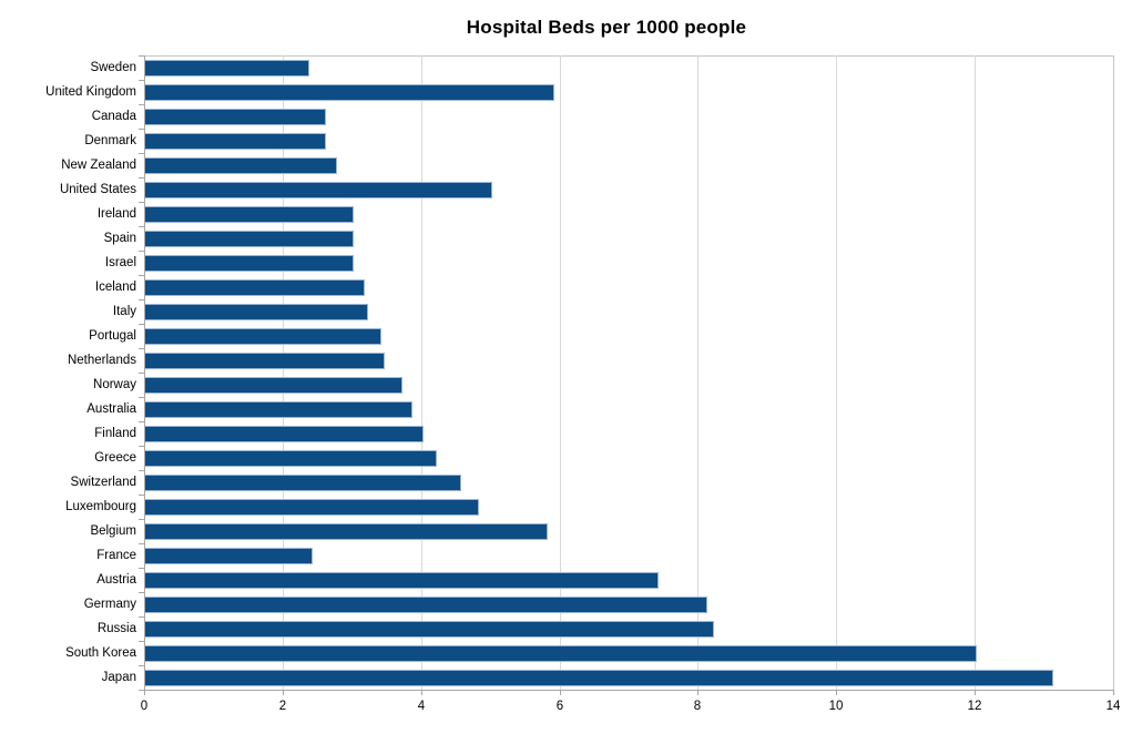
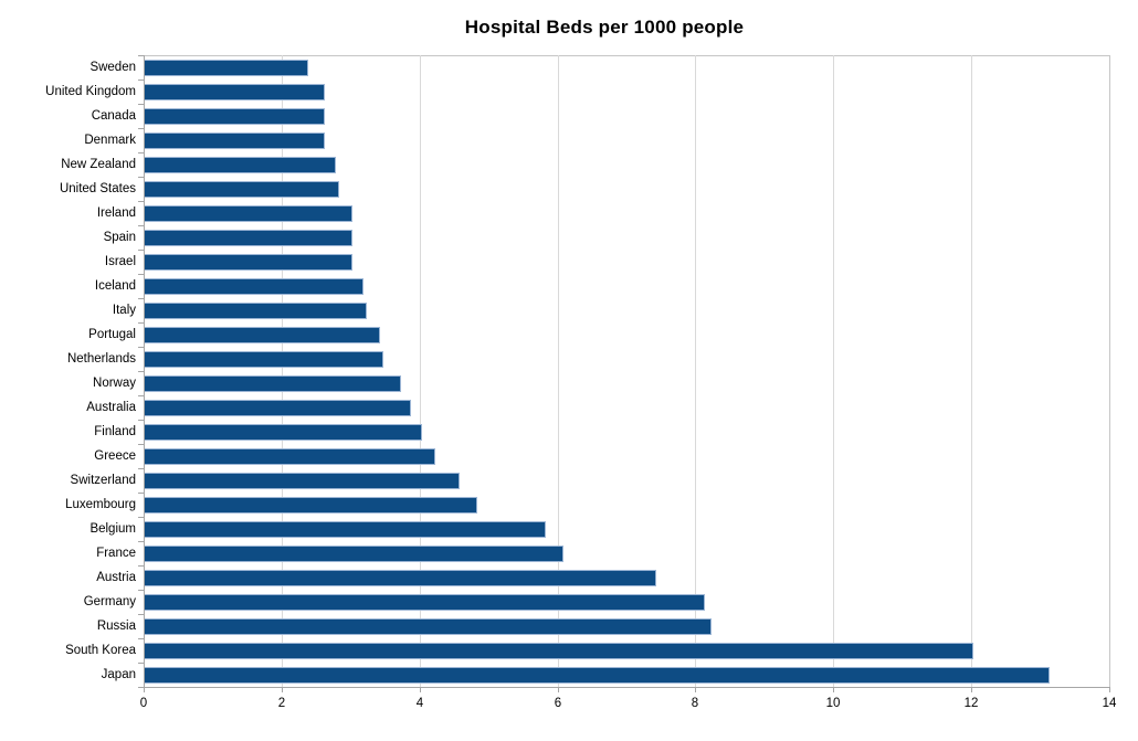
United Kingdom: 5.9 -> 2.6
United States: 5.0 -> 2.8
France: 2.4 -> 6.0
